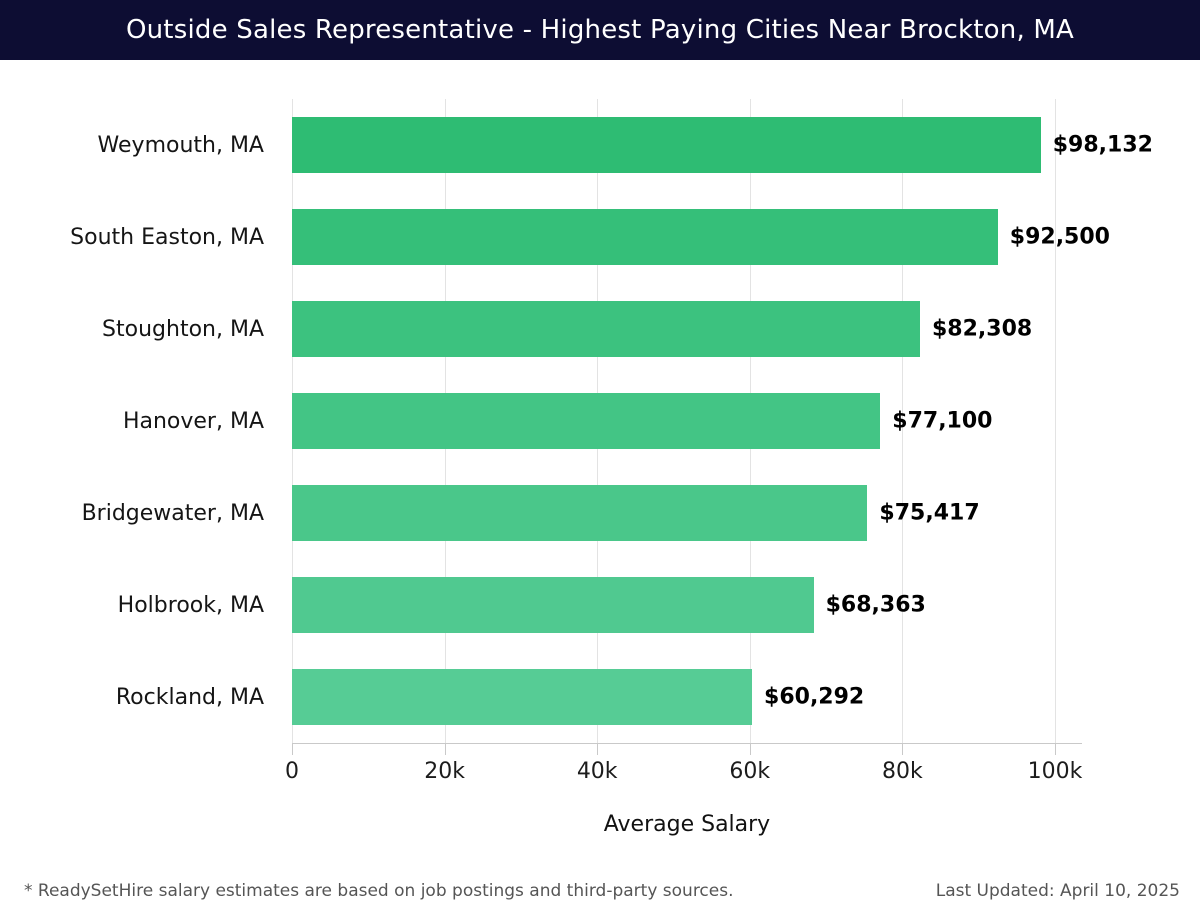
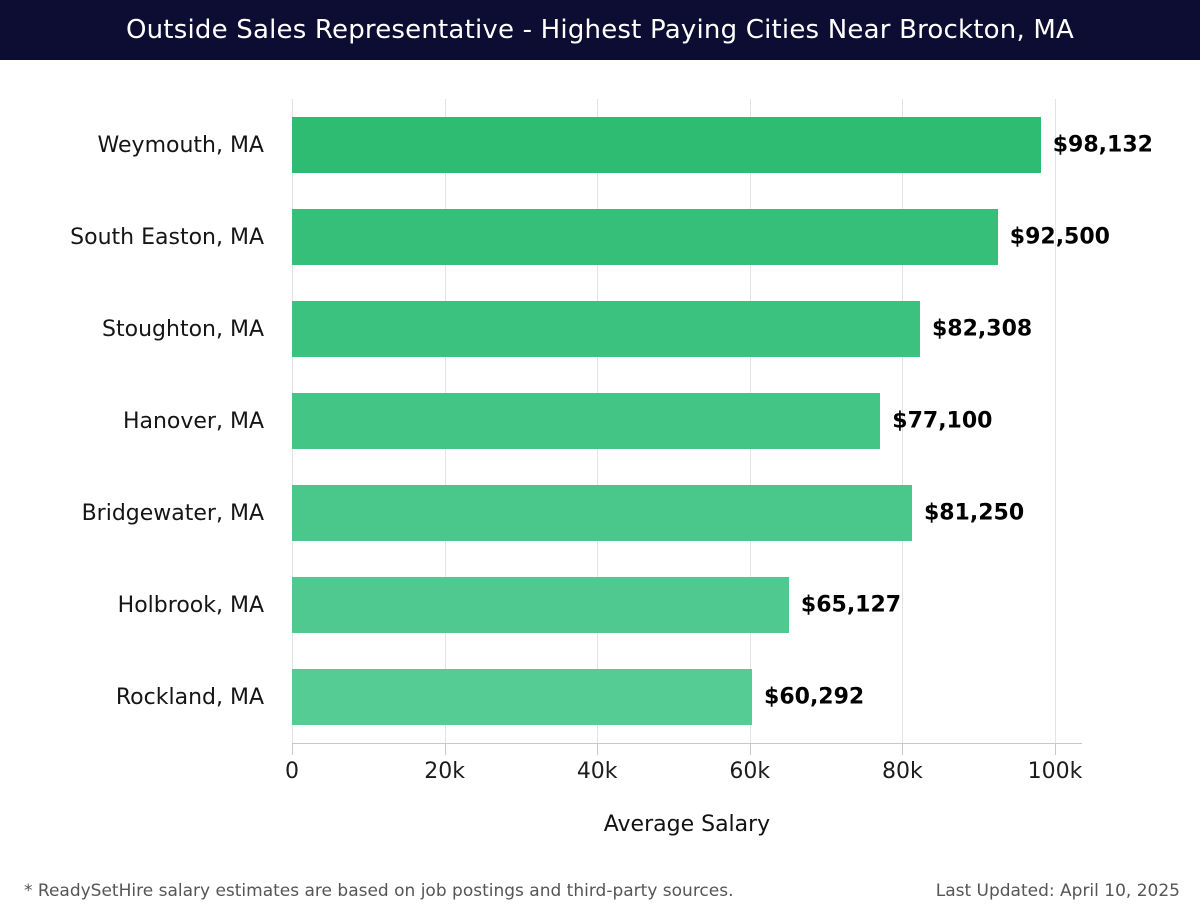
Bridgewater, MA: $75,417 -> $81,250
Holbrook, MA: $68,363 -> $65,127
